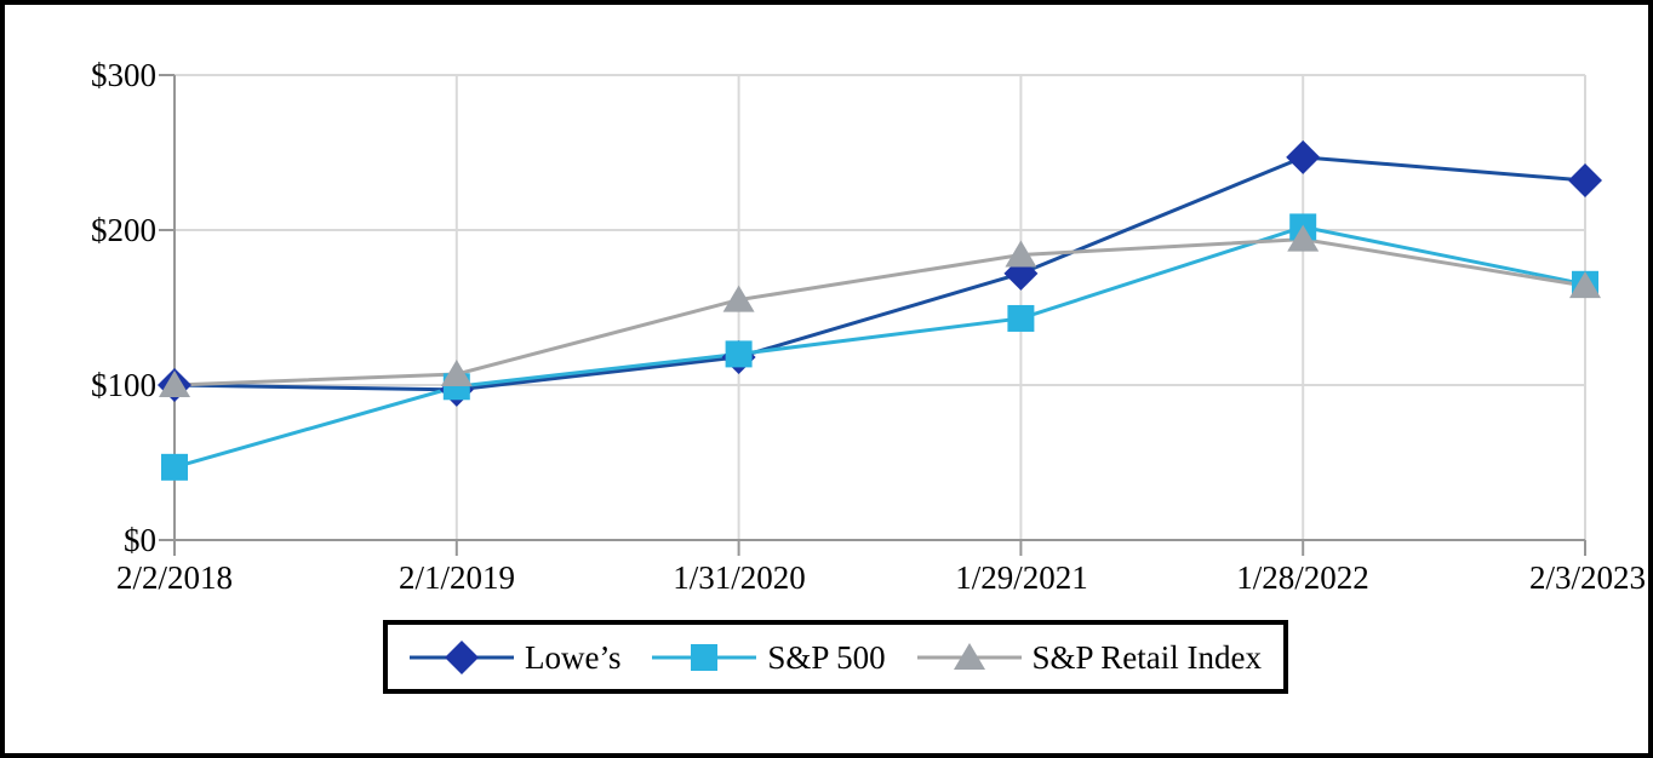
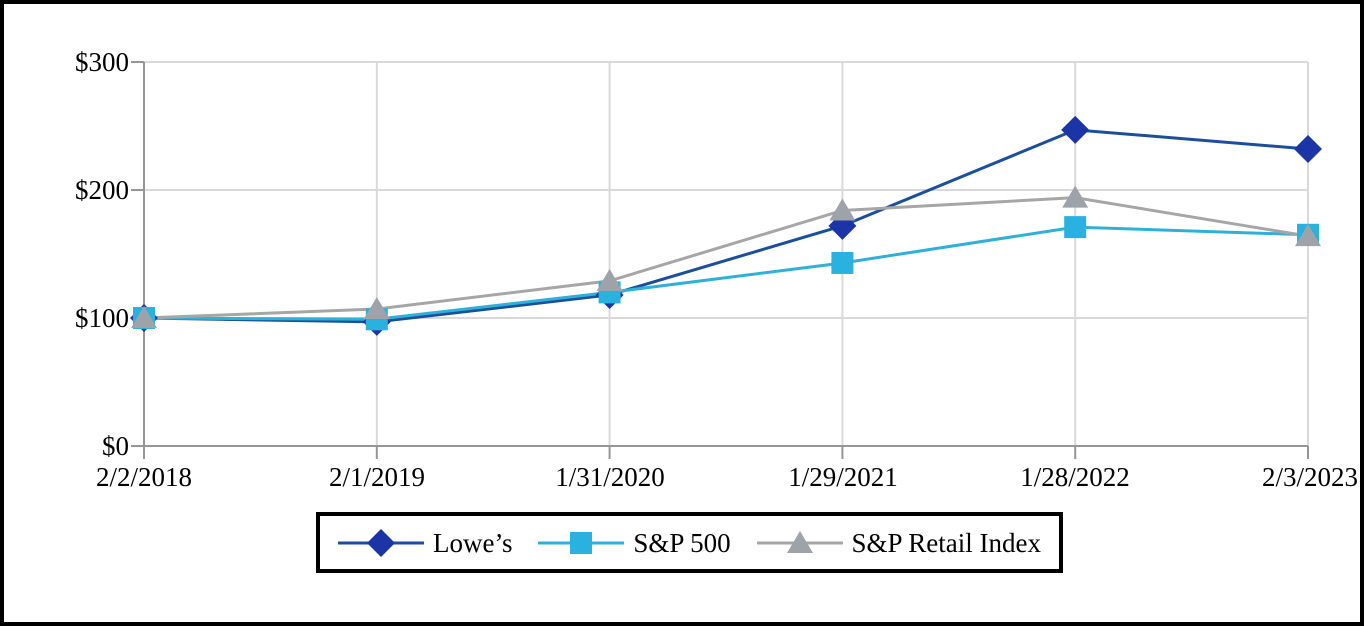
S&P 500/2/2/2018: $47 -> $100
S&P Retail Index/1/31/2020: $155 -> $129
S&P 500/1/28/2022: $202 -> $171
